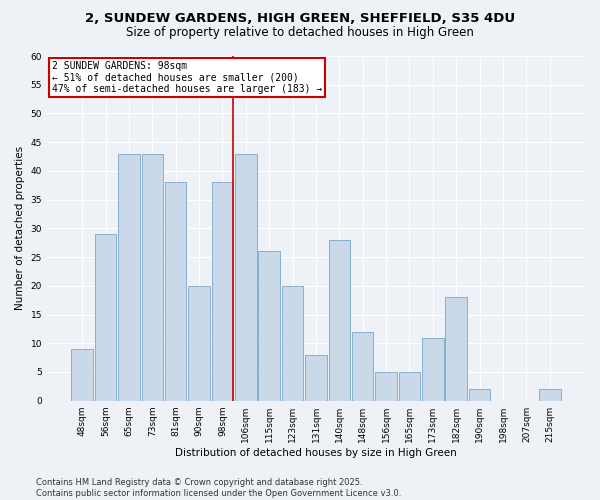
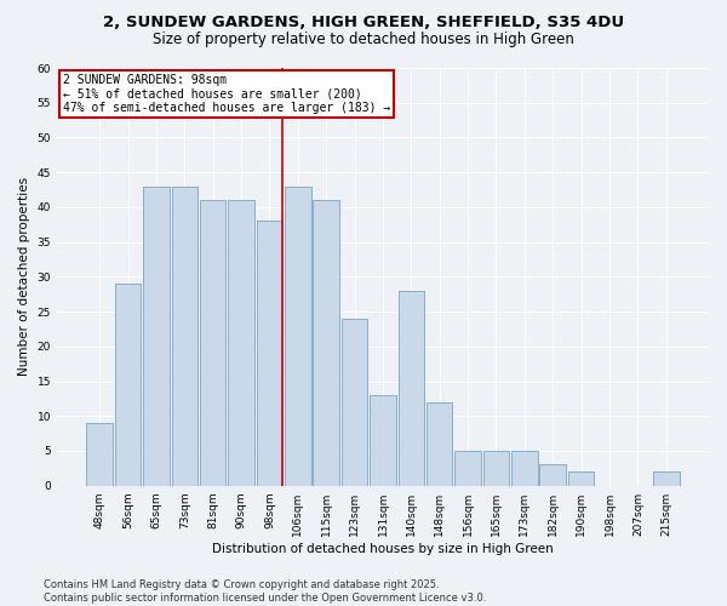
81sqm: 38 -> 41
90sqm: 20 -> 41
115sqm: 26 -> 41
123sqm: 20 -> 24
131sqm: 8 -> 13
173sqm: 11 -> 5
182sqm: 18 -> 3
